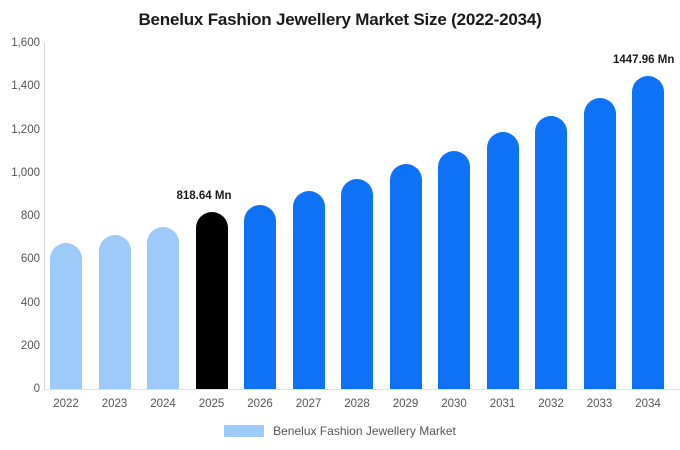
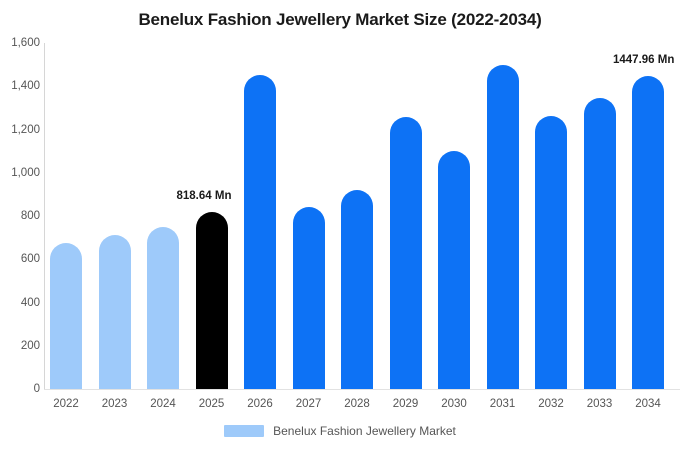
2026: 850 -> 1450
2027: 920 -> 840
2028: 970 -> 920
2029: 1040 -> 1260
2031: 1190 -> 1500
